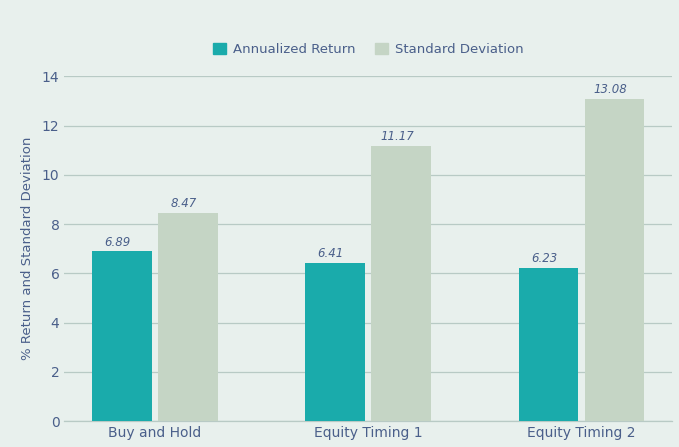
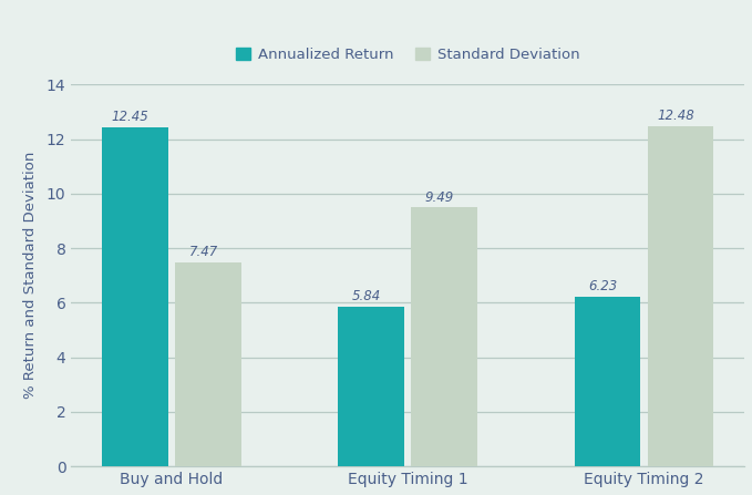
Annualized Return/Buy and Hold: 6.89 -> 12.45
Standard Deviation/Buy and Hold: 8.47 -> 7.47
Annualized Return/Equity Timing 1: 6.41 -> 5.84
Standard Deviation/Equity Timing 1: 11.17 -> 9.49
Standard Deviation/Equity Timing 2: 13.08 -> 12.48
